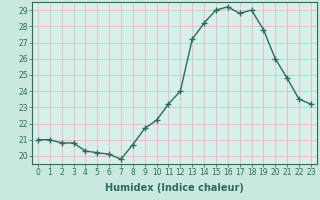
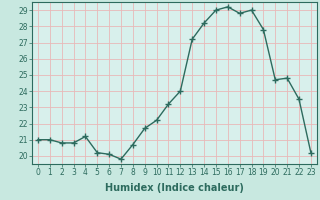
4: 20.3 -> 21.2
20: 26.0 -> 24.7
23: 23.2 -> 20.2
